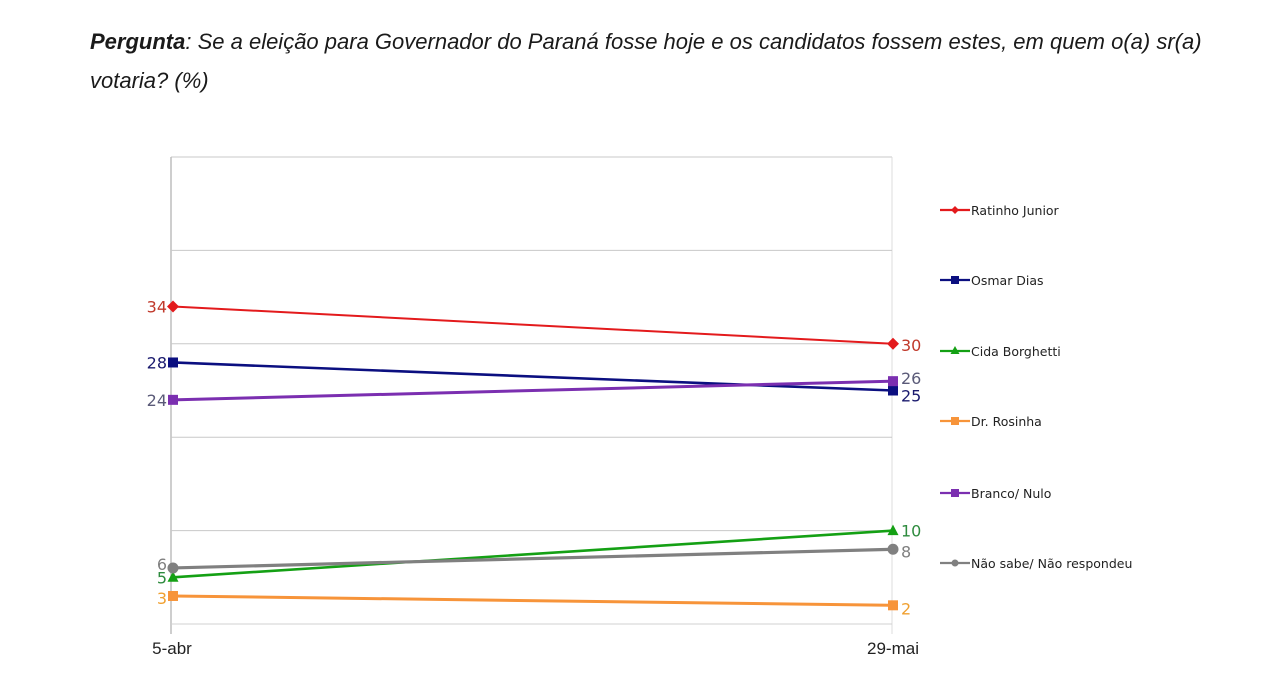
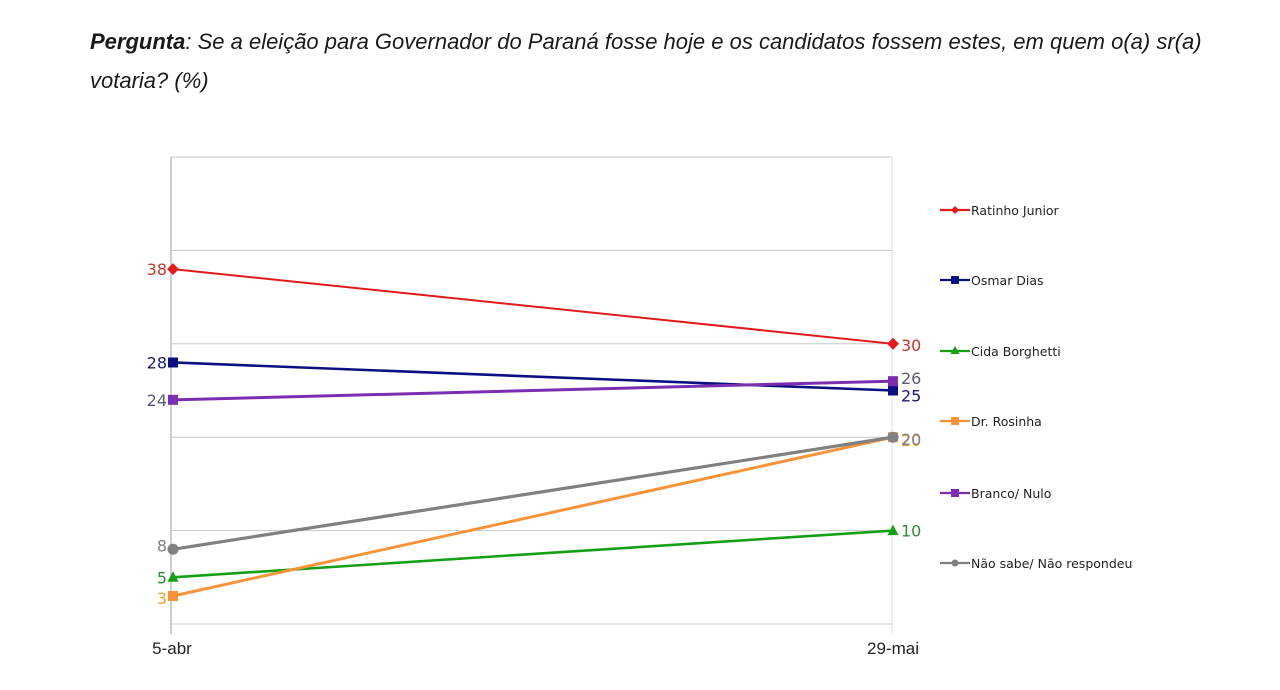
Ratinho Junior/5-abr: 34 -> 38
Não sabe/ Não respondeu/5-abr: 6 -> 8
Dr. Rosinha/29-mai: 2 -> 20
Não sabe/ Não respondeu/29-mai: 8 -> 20
